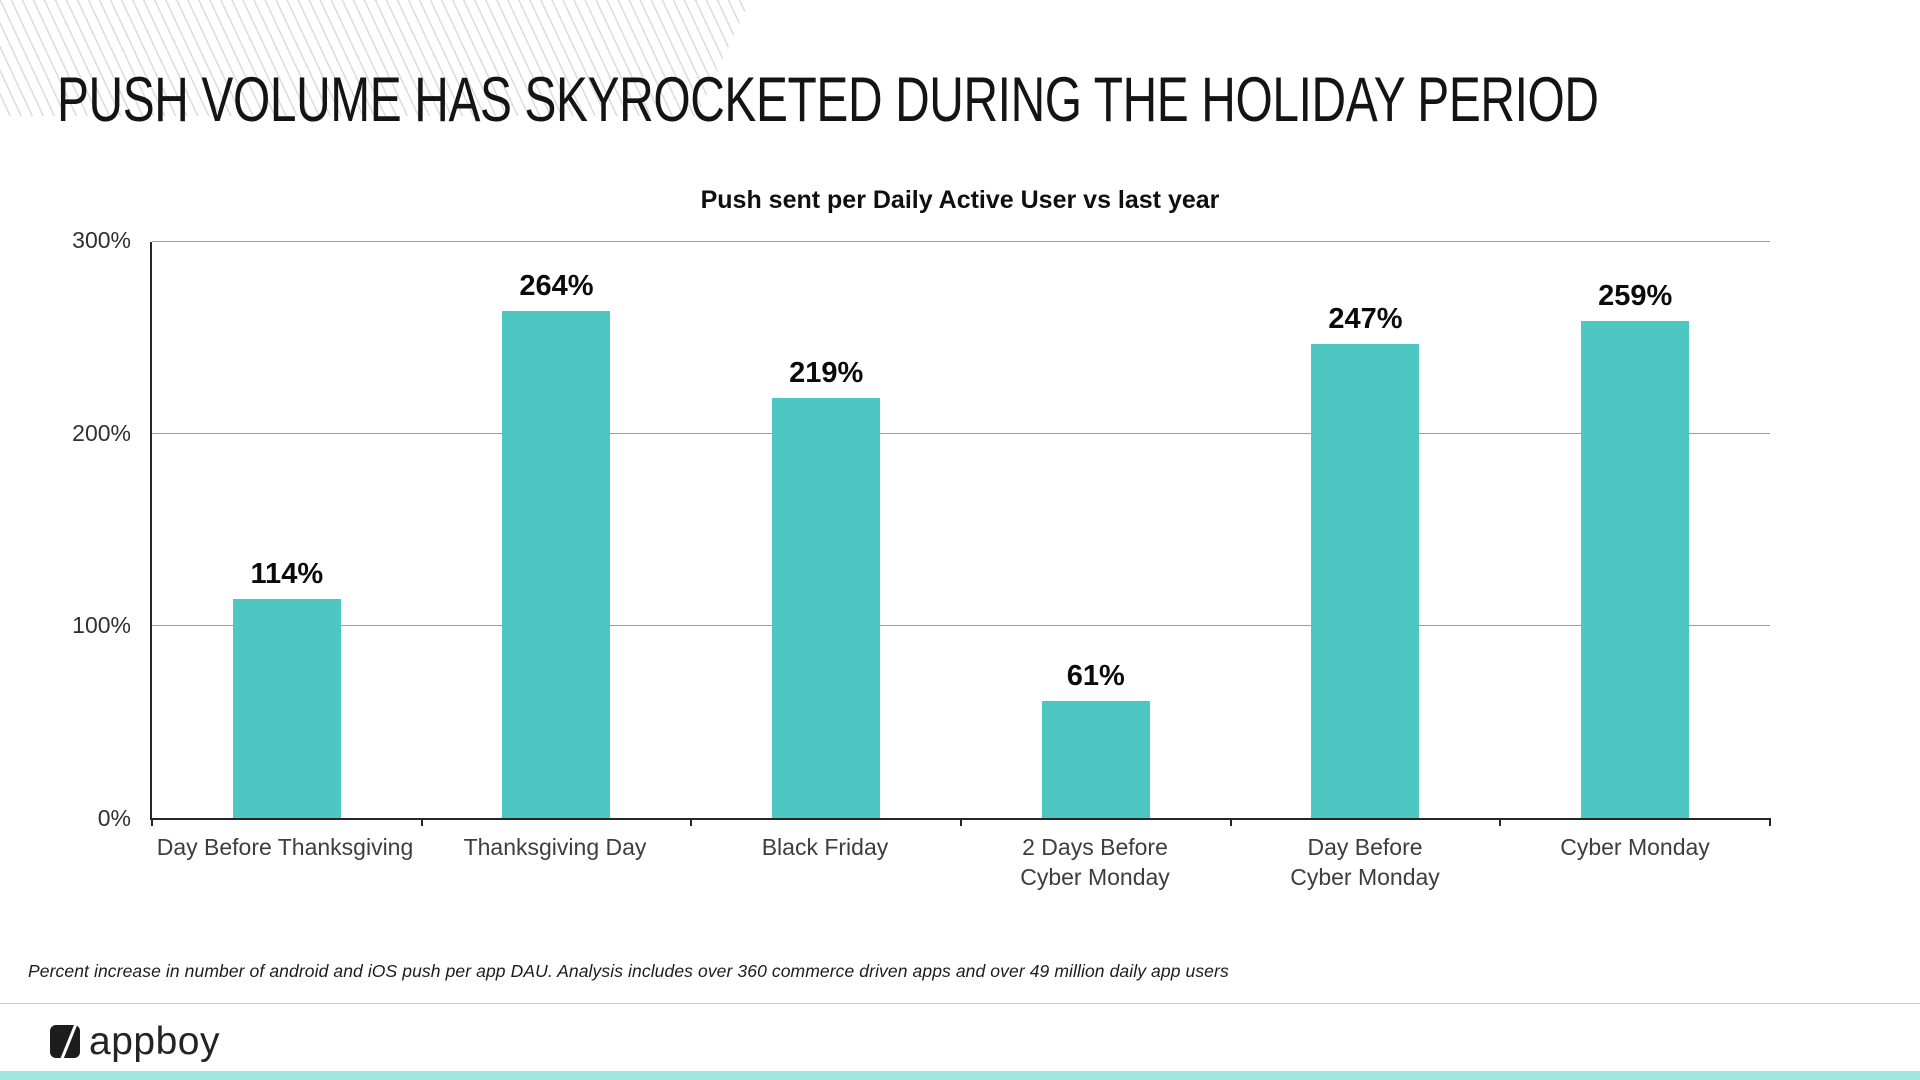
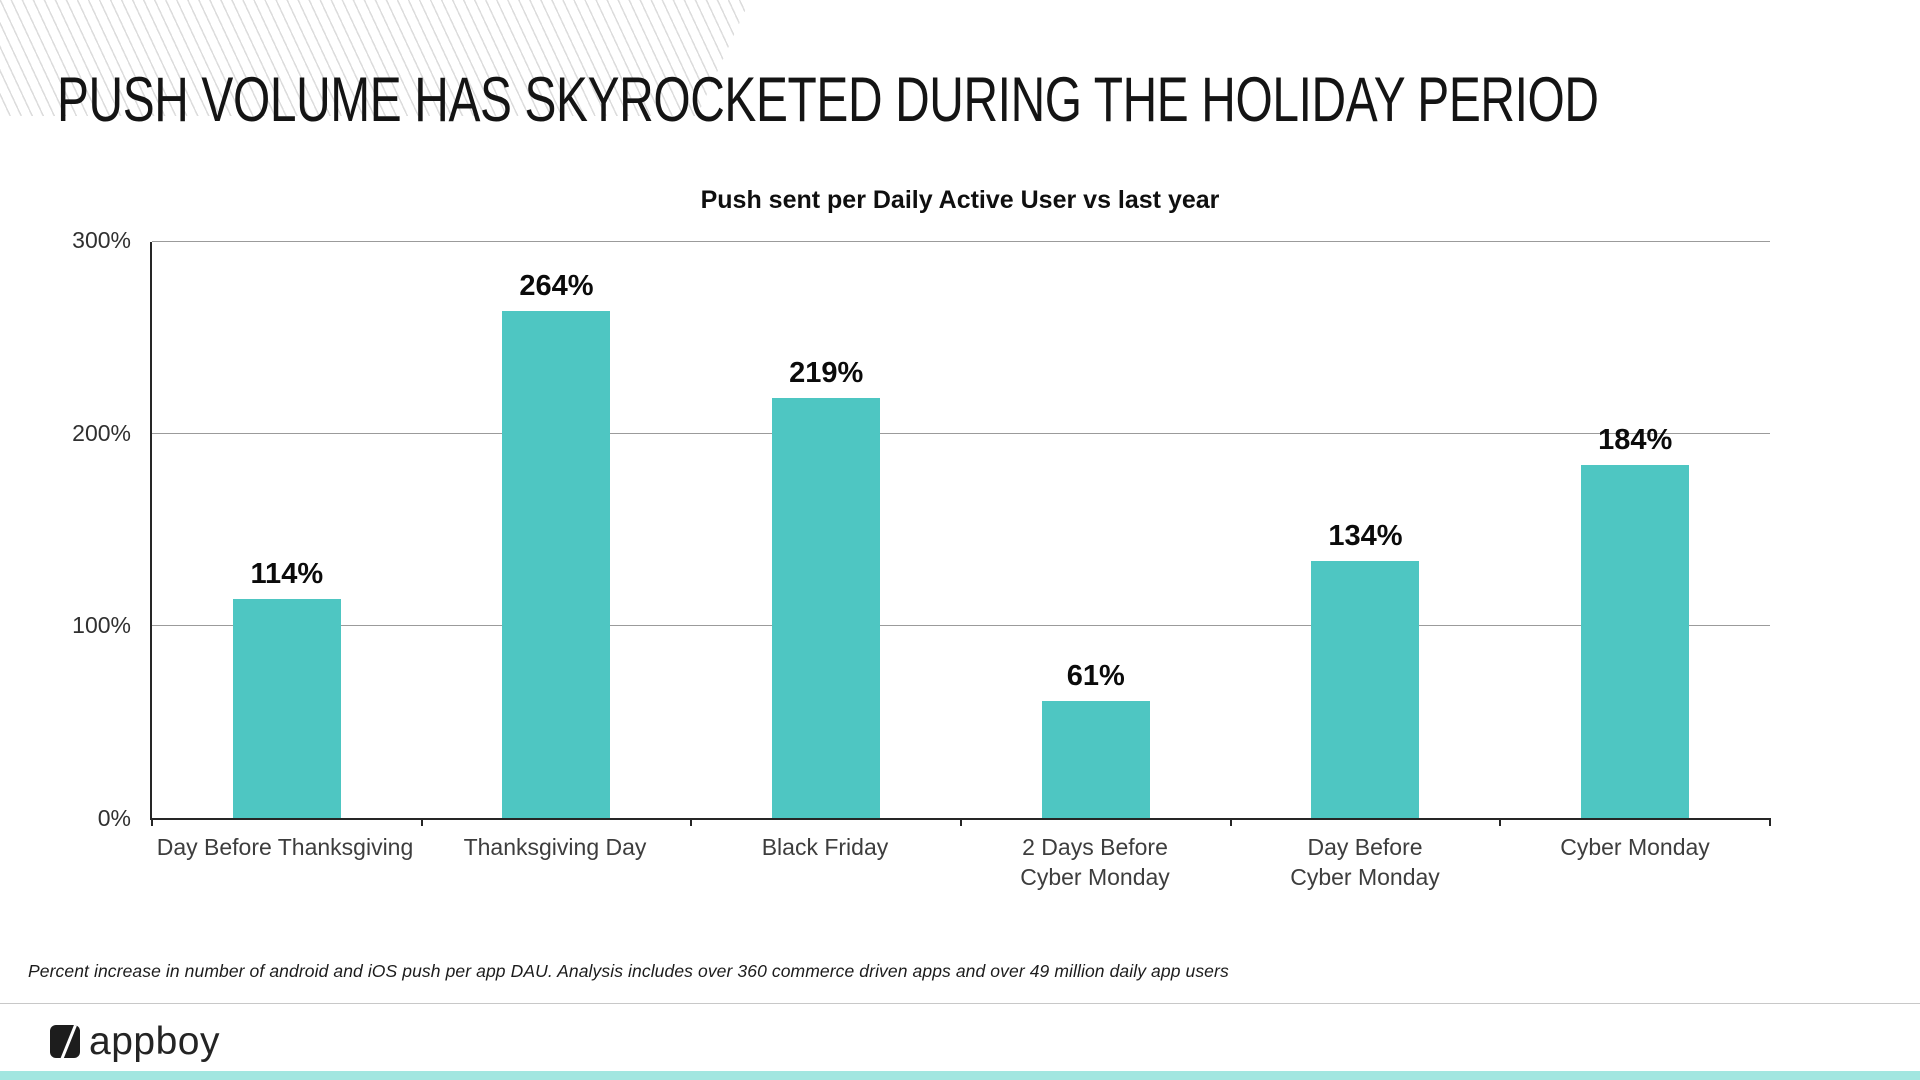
Day Before Cyber Monday: 247% -> 134%
Cyber Monday: 259% -> 184%
